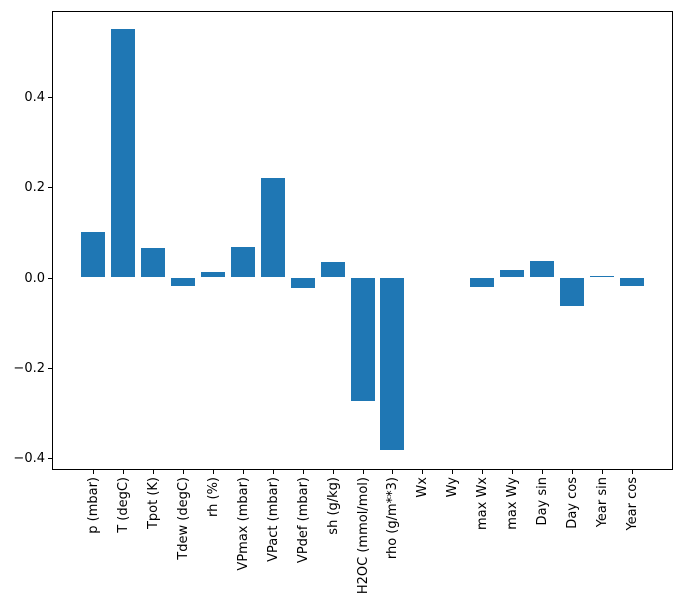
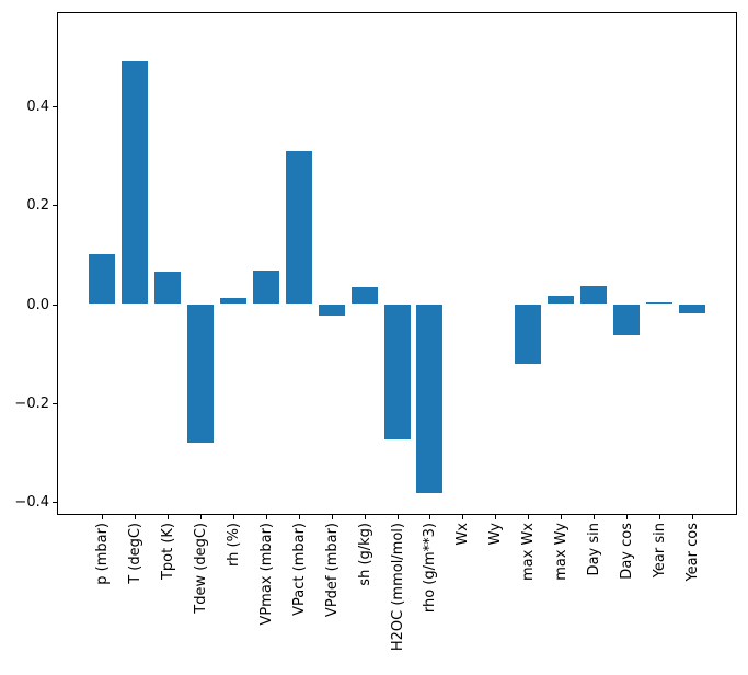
T (degC): 0.55 -> 0.49
Tdew (degC): -0.02 -> -0.28
VPact (mbar): 0.22 -> 0.31
max Wx: -0.02 -> -0.12
